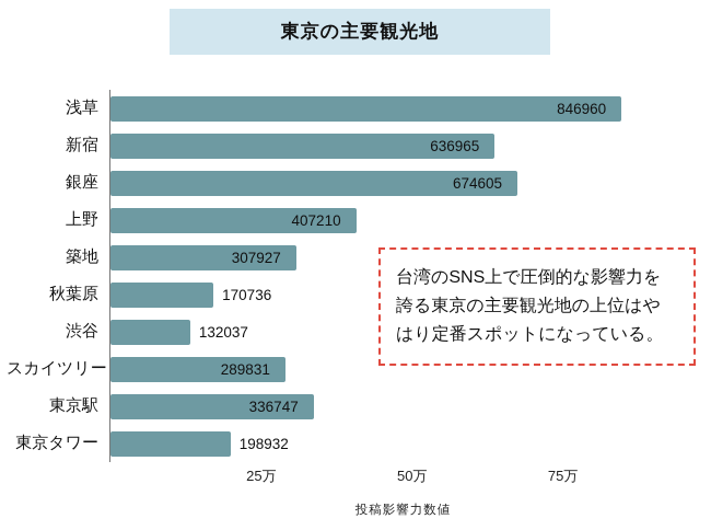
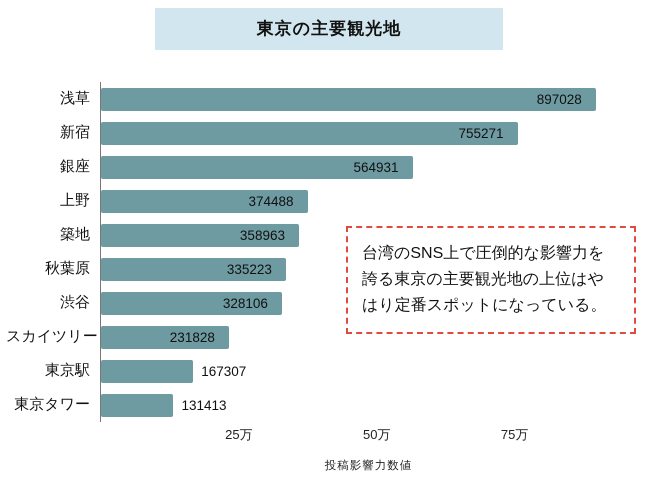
浅草: 846960 -> 897028
新宿: 636965 -> 755271
銀座: 674605 -> 564931
上野: 407210 -> 374488
築地: 307927 -> 358963
秋葉原: 170736 -> 335223
渋谷: 132037 -> 328106
スカイツリー: 289831 -> 231828
東京駅: 336747 -> 167307
東京タワー: 198932 -> 131413
